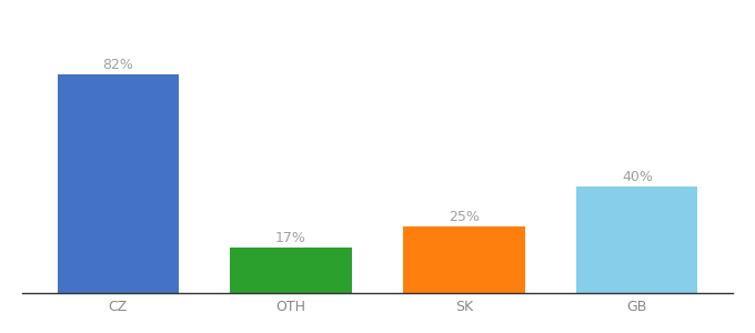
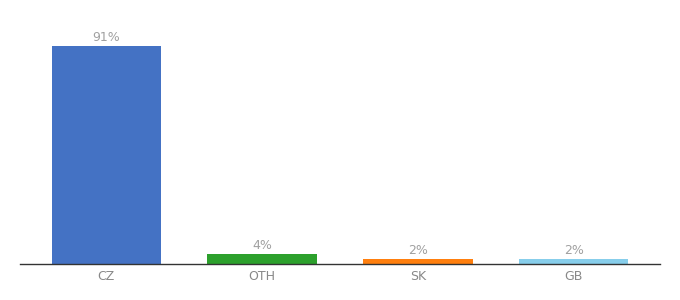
CZ: 82% -> 91%
OTH: 17% -> 4%
SK: 25% -> 2%
GB: 40% -> 2%
